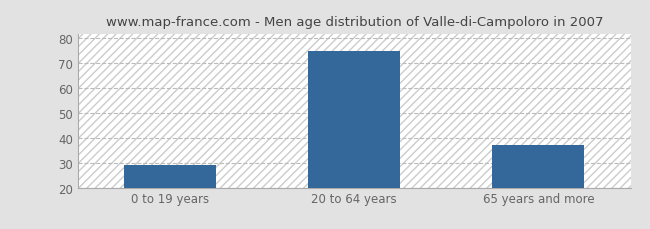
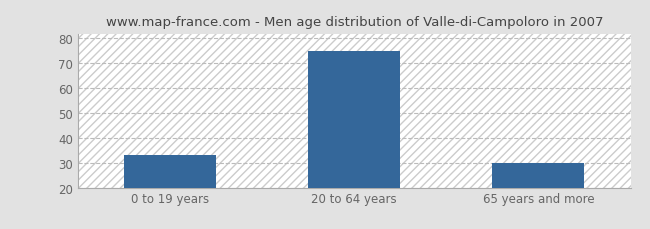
0 to 19 years: 29 -> 33
65 years and more: 37 -> 30
